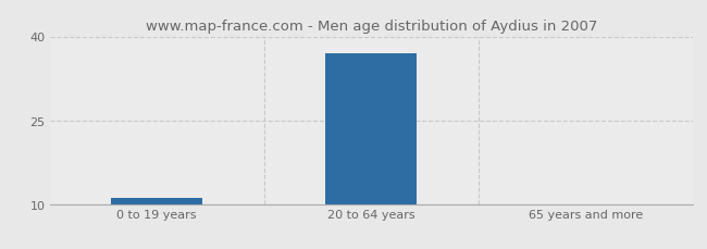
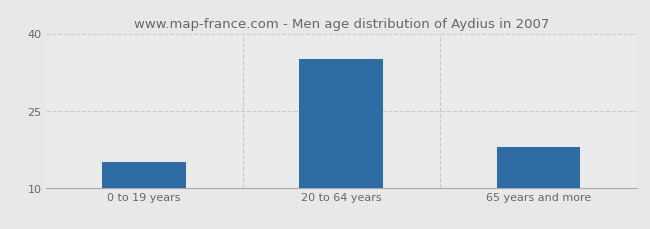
0 to 19 years: 11 -> 15
20 to 64 years: 37 -> 35
65 years and more: 10 -> 18
